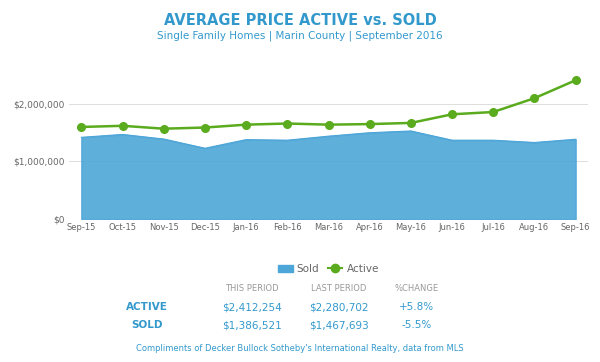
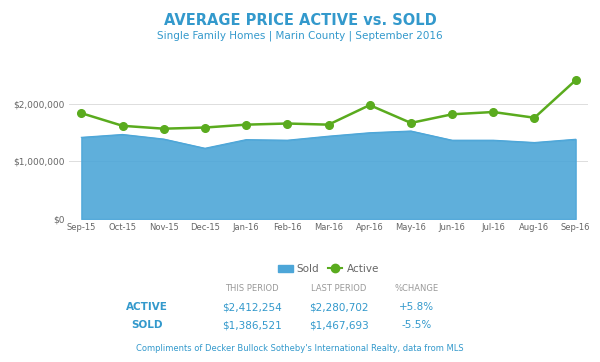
Active/Sep-15: $1,600,000 -> $1,840,000
Active/Apr-16: $1,650,000 -> $1,980,000
Active/Aug-16: $2,100,000 -> $1,760,000
